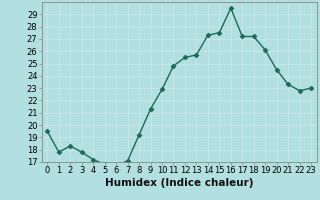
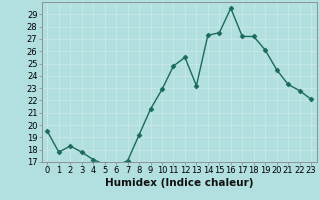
13: 25.7 -> 23.2
23: 23.0 -> 22.1
